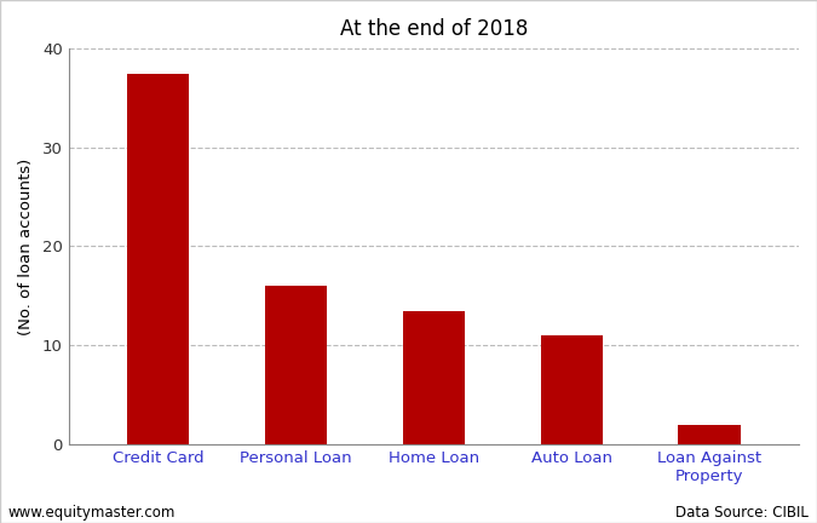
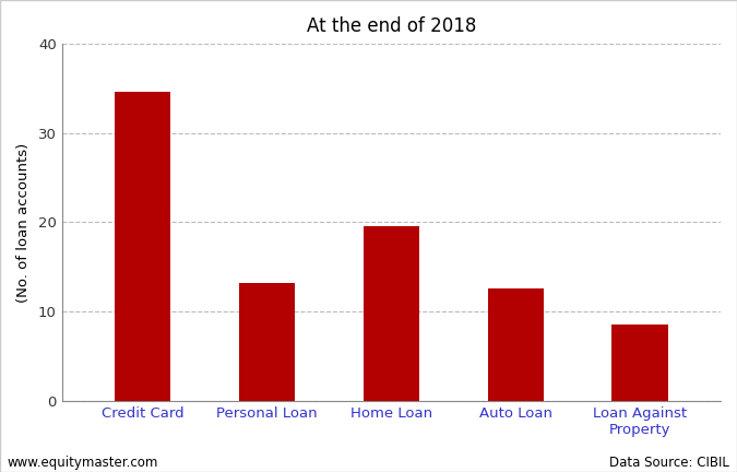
Credit Card: 37.5 -> 34.6
Personal Loan: 16.0 -> 13.2
Home Loan: 13.5 -> 19.6
Auto Loan: 11.0 -> 12.6
Loan Against Property: 2.0 -> 8.6
